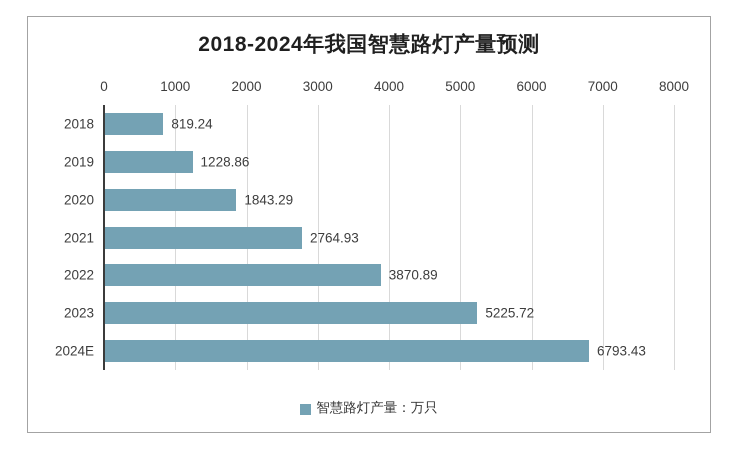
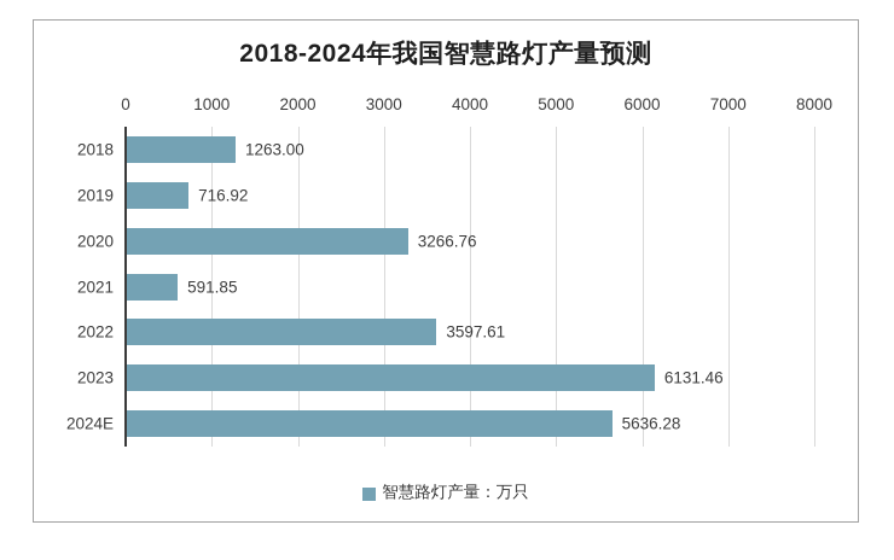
2018: 819.24 -> 1263.00
2019: 1228.86 -> 716.92
2020: 1843.29 -> 3266.76
2021: 2764.93 -> 591.85
2022: 3870.89 -> 3597.61
2023: 5225.72 -> 6131.46
2024E: 6793.43 -> 5636.28
